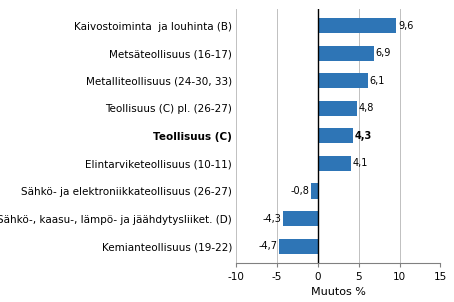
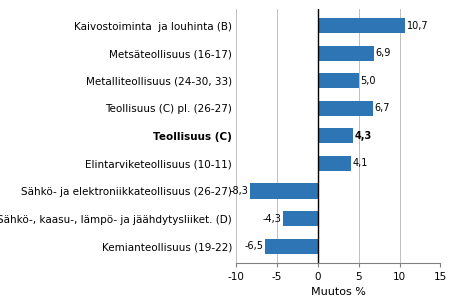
Kaivostoiminta ja louhinta (B): 9,6 -> 10,7
Metalliteollisuus (24-30, 33): 6,1 -> 5,0
Teollisuus (C) pl. (26-27): 4,8 -> 6,7
Sähkö- ja elektroniikkateollisuus (26-27): -0,8 -> -8,3
Kemianteollisuus (19-22): -4,7 -> -6,5
